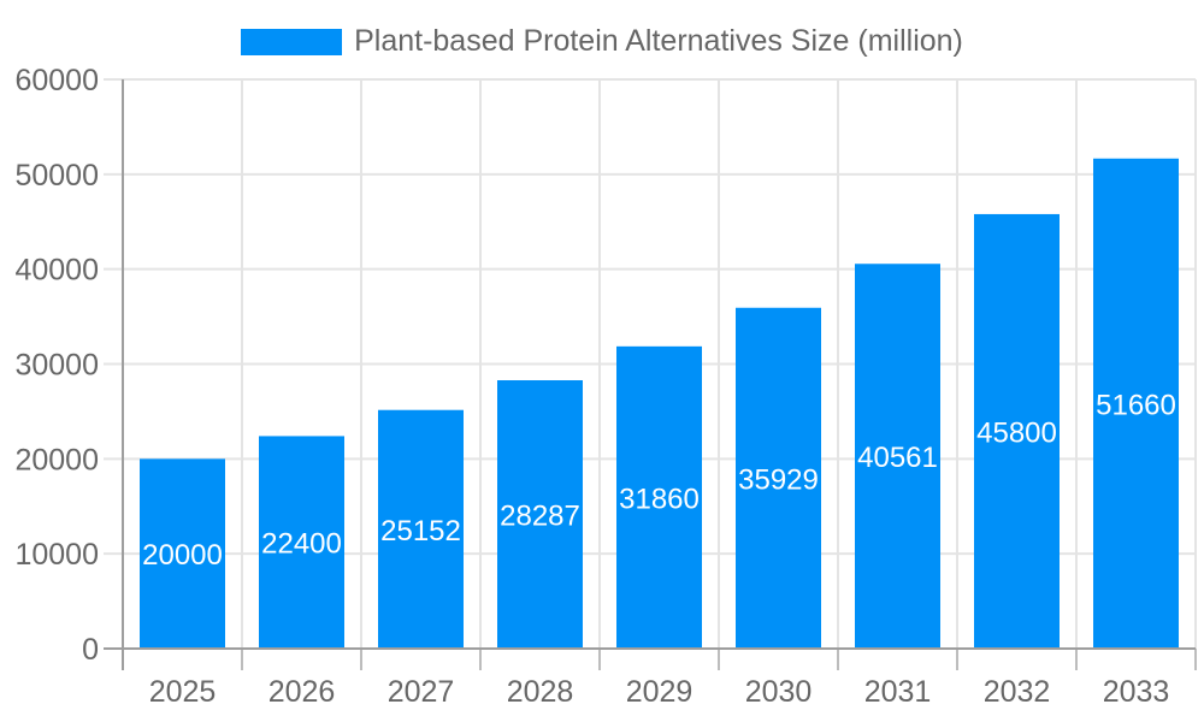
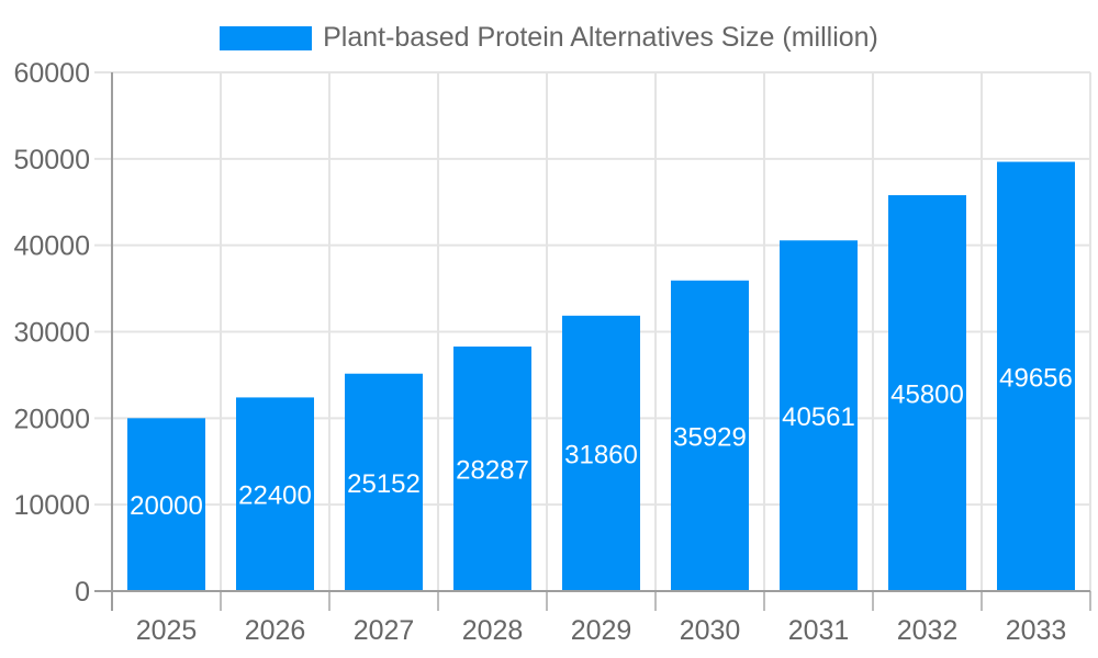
2033: 51660 -> 49656
